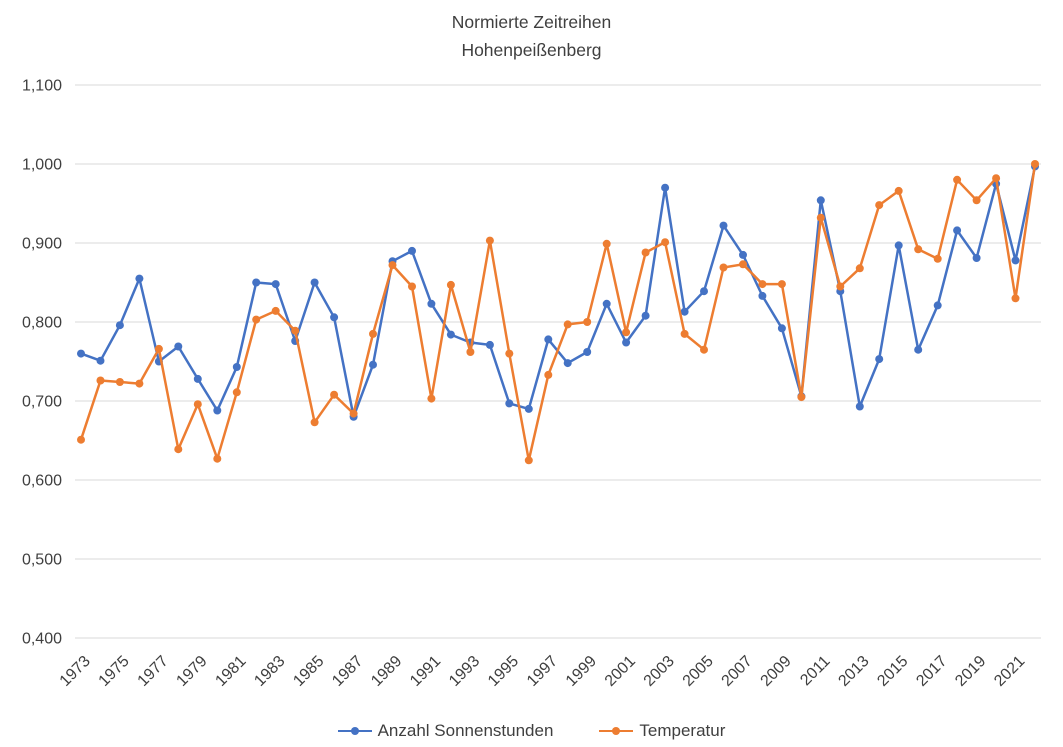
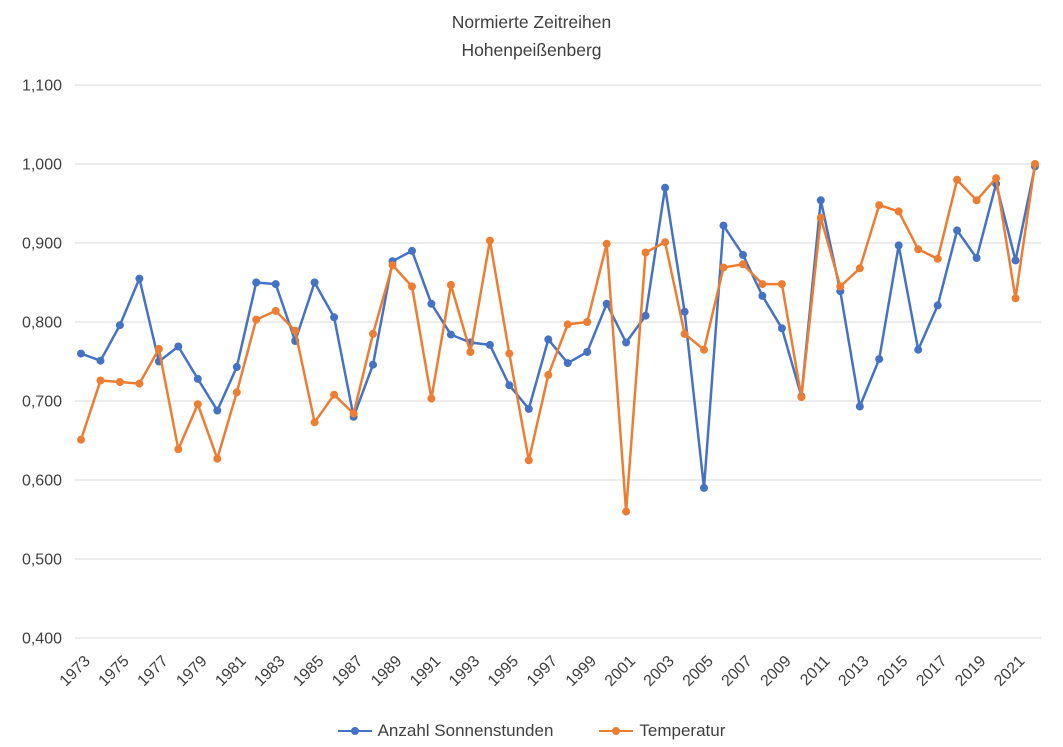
Anzahl Sonnenstunden/1995: 0,70 -> 0,72
Temperatur/2001: 0,79 -> 0,56
Anzahl Sonnenstunden/2005: 0,84 -> 0,59
Temperatur/2015: 0,97 -> 0,94
